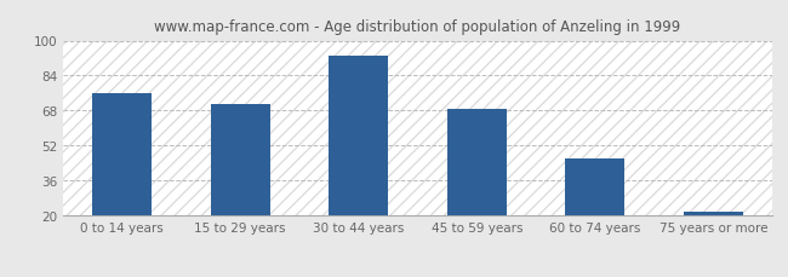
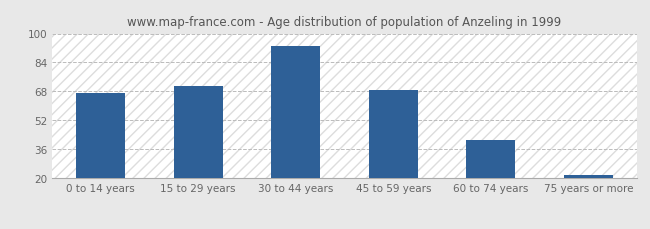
0 to 14 years: 76 -> 67
60 to 74 years: 46 -> 41
